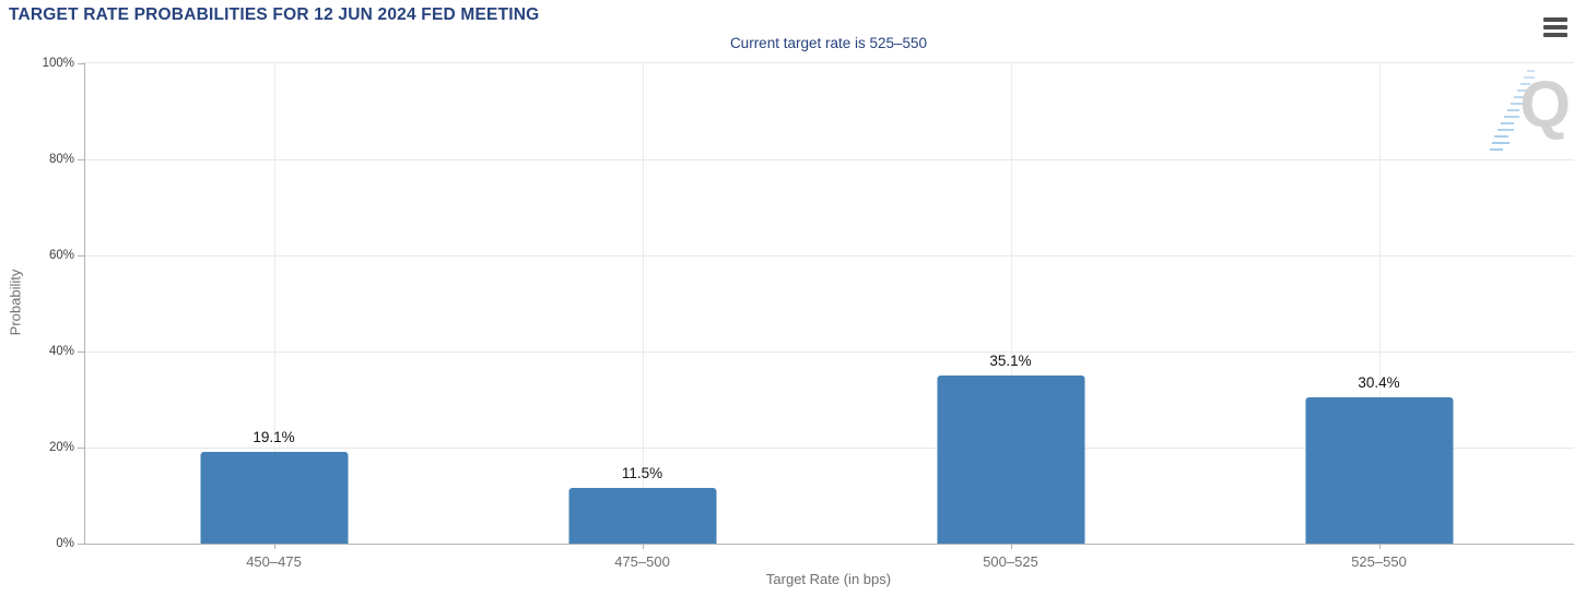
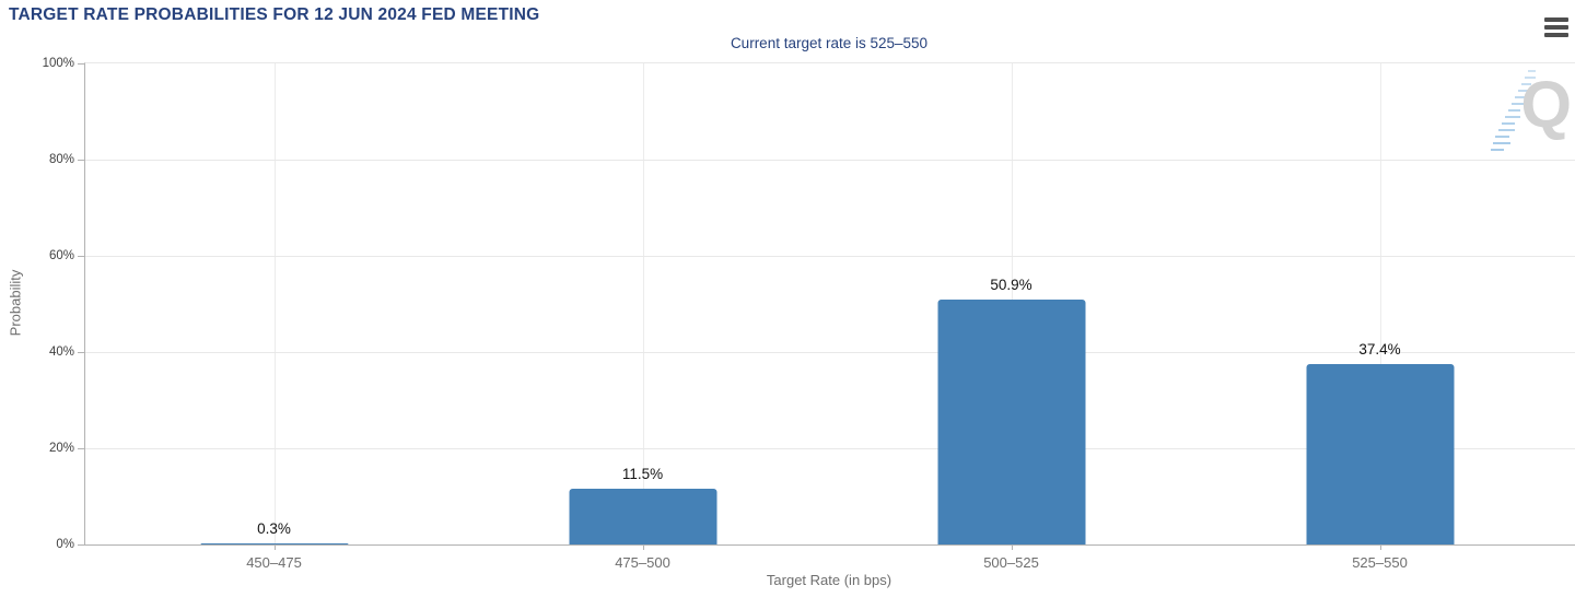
450–475: 19.1% -> 0.3%
500–525: 35.1% -> 50.9%
525–550: 30.4% -> 37.4%
